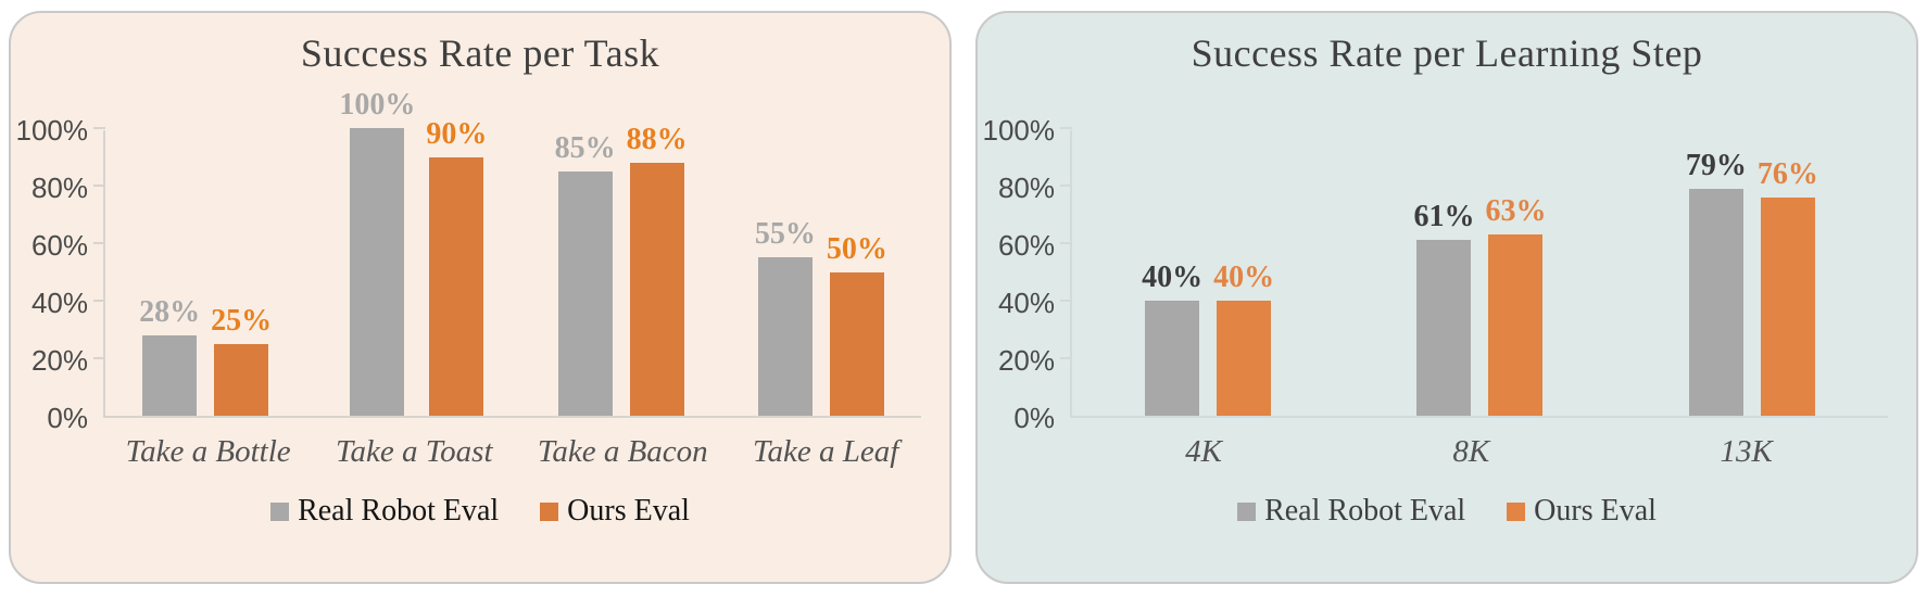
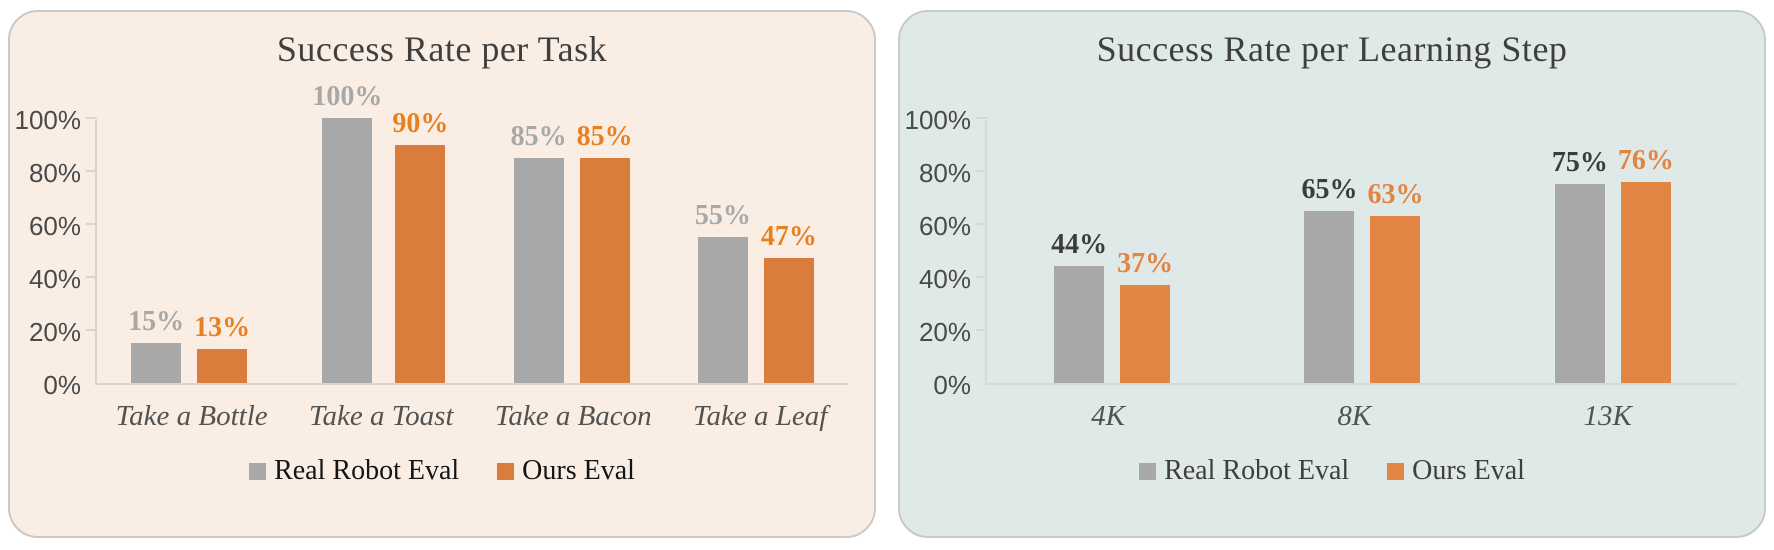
Success Rate per Task/Real Robot Eval/Take a Bottle: 28% -> 15%
Success Rate per Task/Ours Eval/Take a Bottle: 25% -> 13%
Success Rate per Task/Ours Eval/Take a Bacon: 88% -> 85%
Success Rate per Task/Ours Eval/Take a Leaf: 50% -> 47%
Success Rate per Learning Step/Real Robot Eval/4K: 40% -> 44%
Success Rate per Learning Step/Ours Eval/4K: 40% -> 37%
Success Rate per Learning Step/Real Robot Eval/8K: 61% -> 65%
Success Rate per Learning Step/Real Robot Eval/13K: 79% -> 75%
